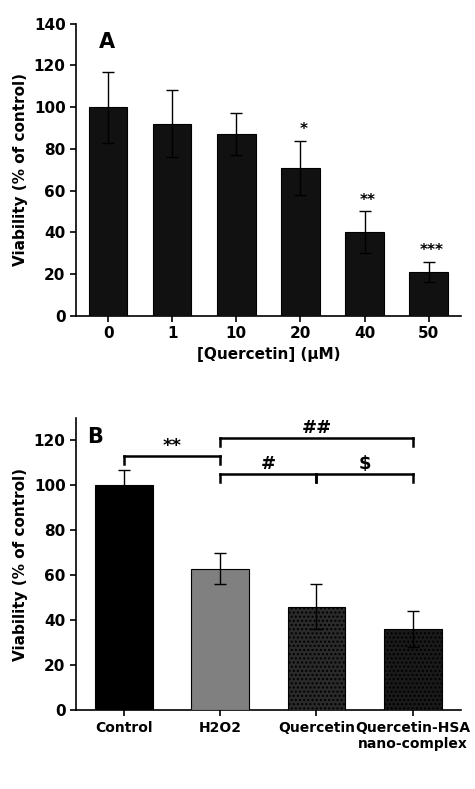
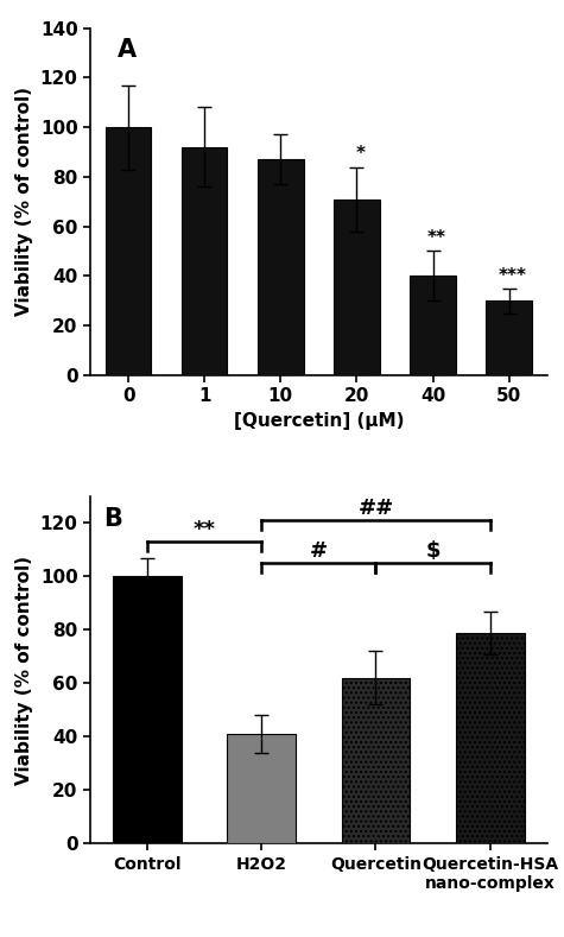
50: 21 -> 30
H2O2: 63 -> 41
Quercetin: 46 -> 62
Quercetin-HSA nano-complex: 36 -> 79
